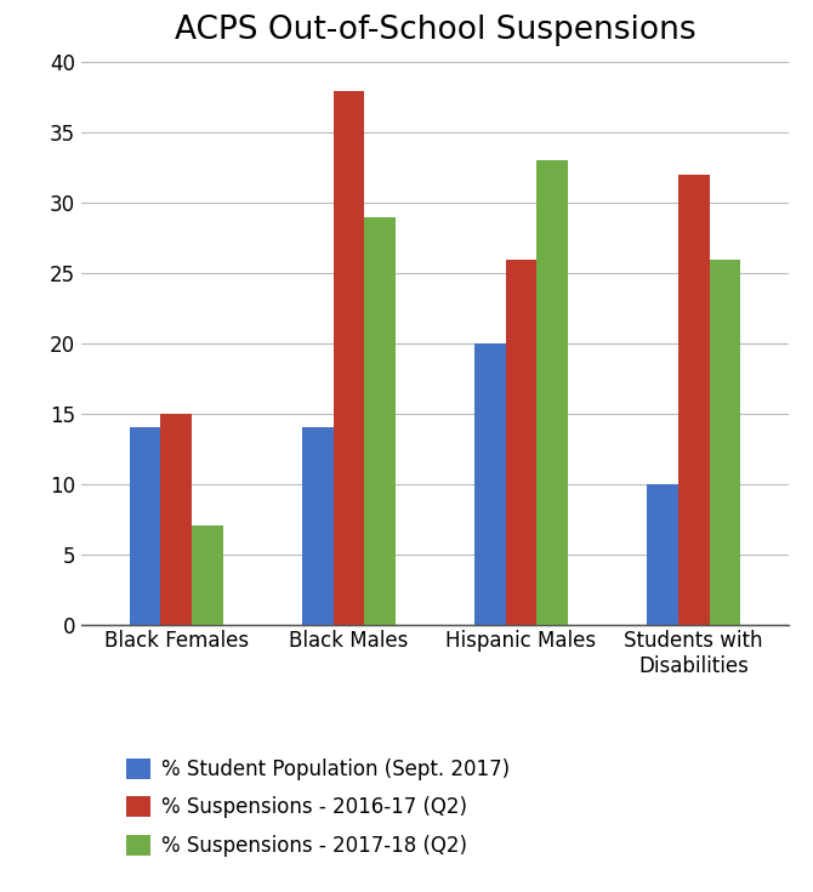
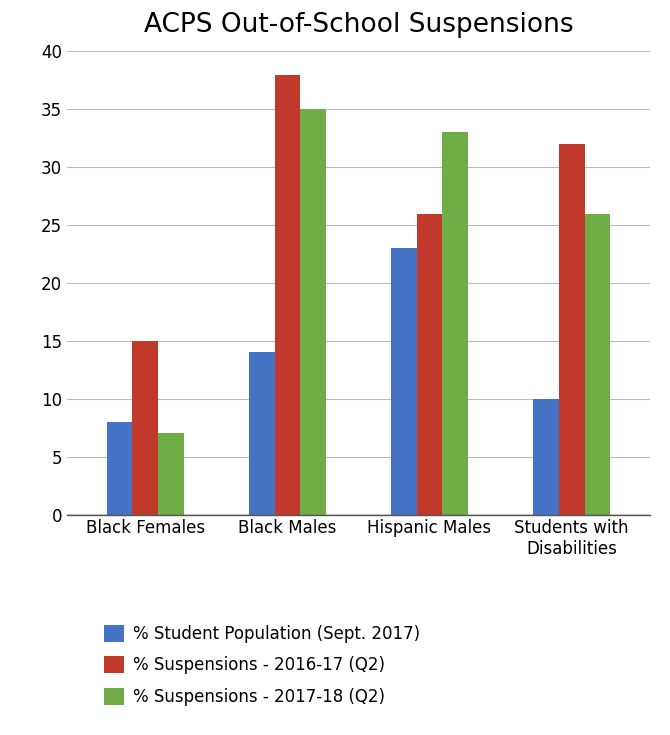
% Student Population (Sept. 2017)/Black Females: 14 -> 8
% Suspensions - 2017-18 (Q2)/Black Males: 29 -> 35
% Student Population (Sept. 2017)/Hispanic Males: 20 -> 23
